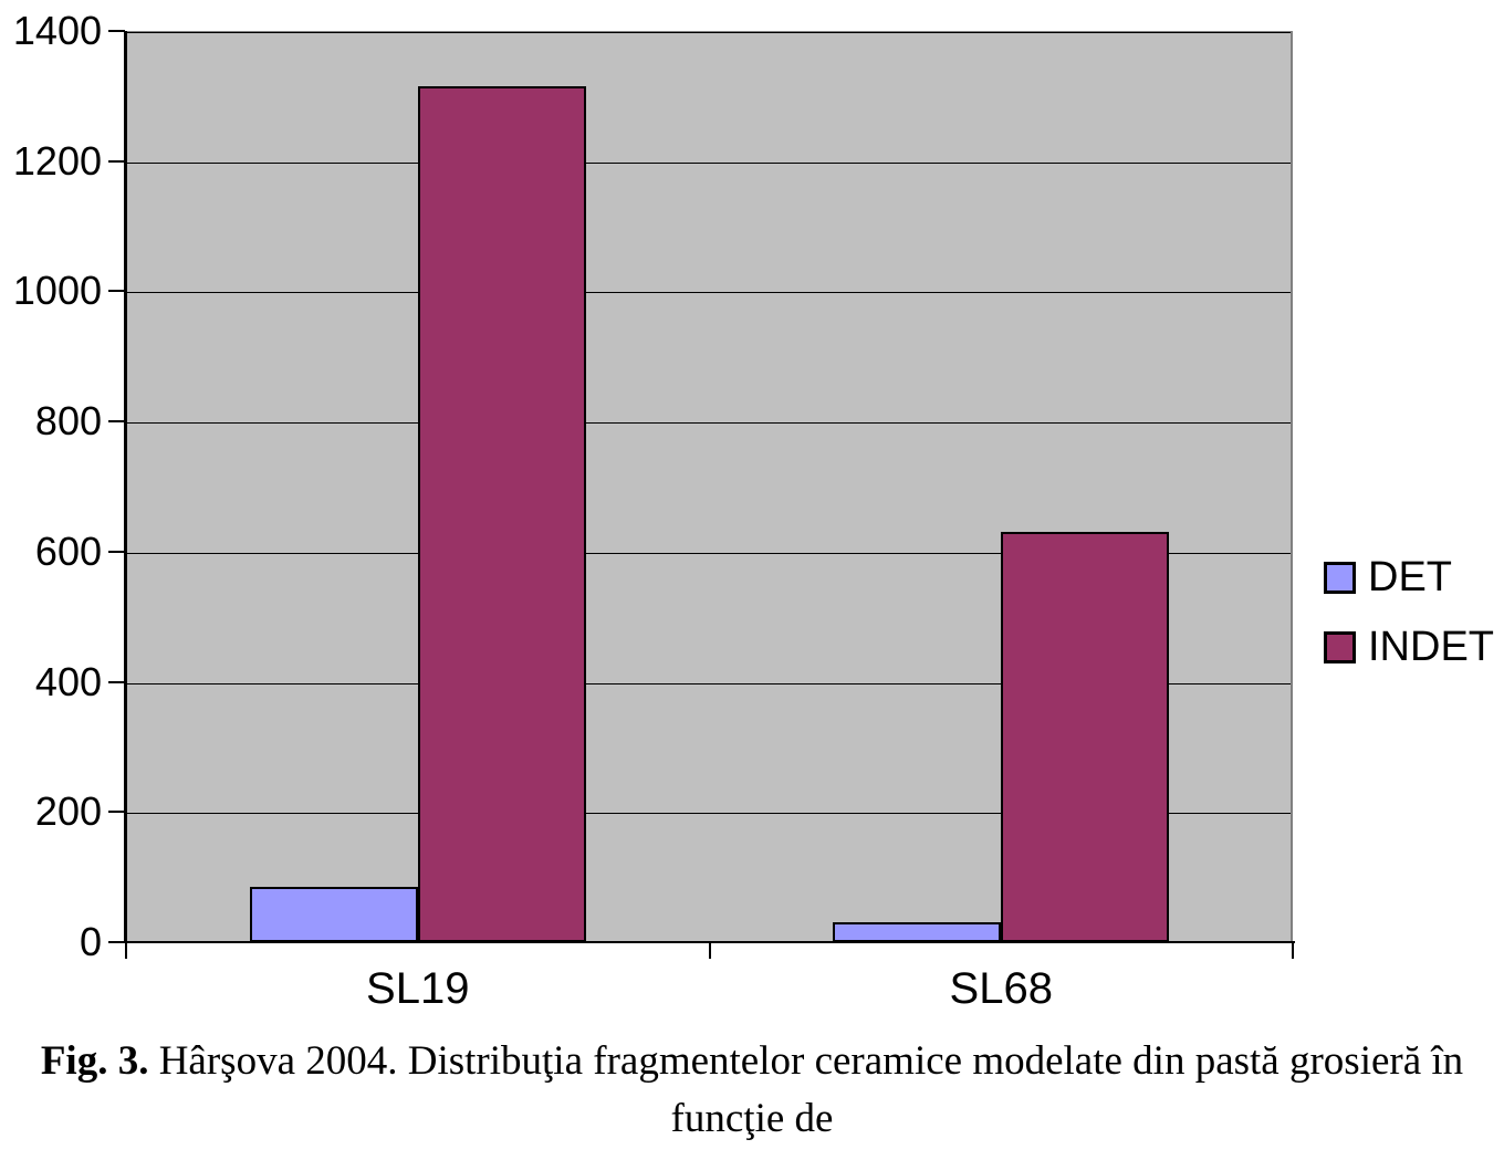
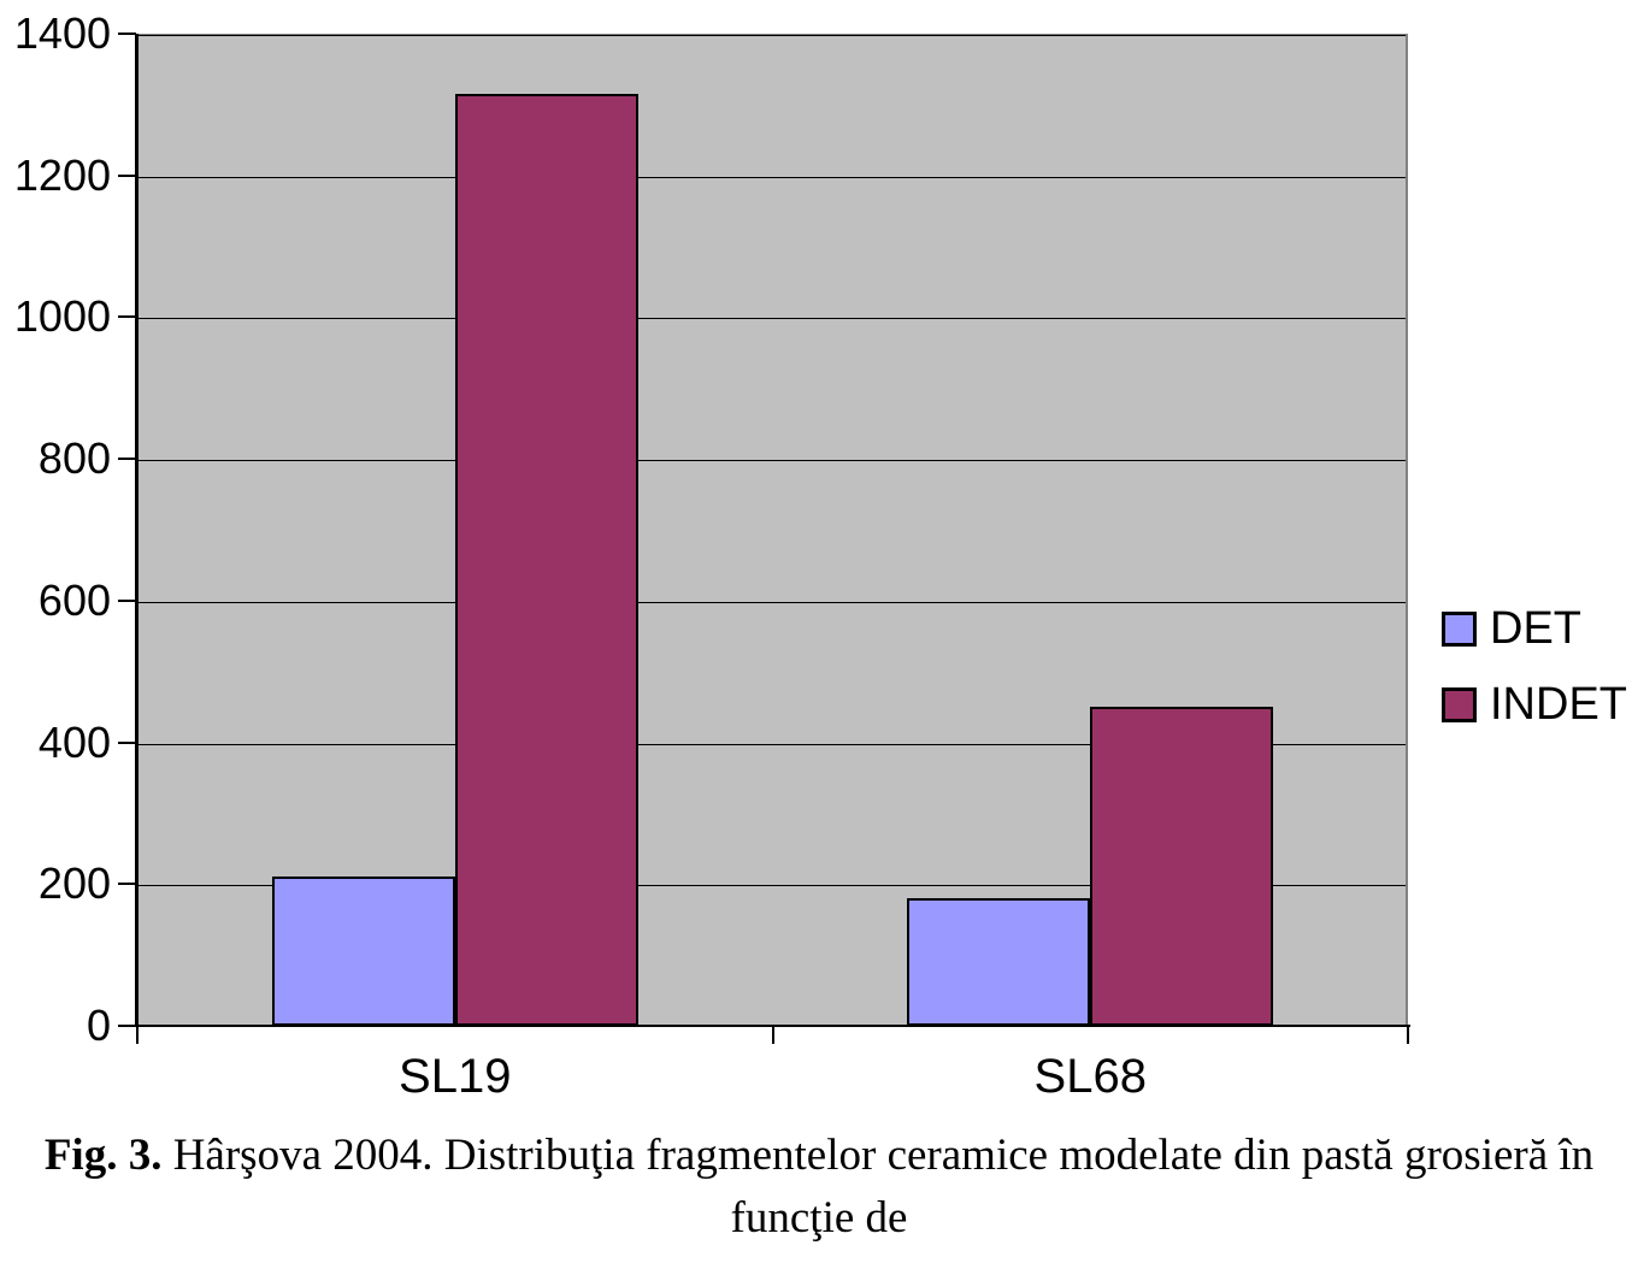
DET/SL19: 80 -> 210
DET/SL68: 30 -> 180
INDET/SL68: 630 -> 450
